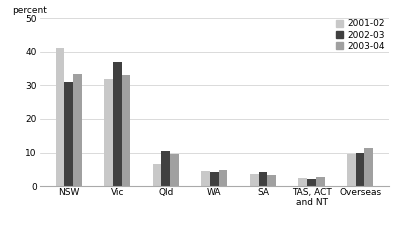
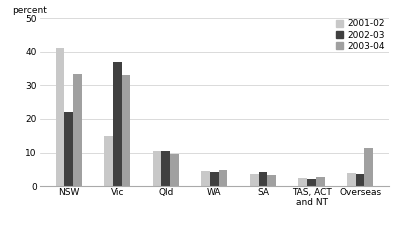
2002-03/NSW: 31.0 -> 22.0
2001-02/Vic: 32.0 -> 15.0
2001-02/Qld: 6.5 -> 10.5
2001-02/Overseas: 9.5 -> 4.0
2002-03/Overseas: 10.0 -> 3.5
